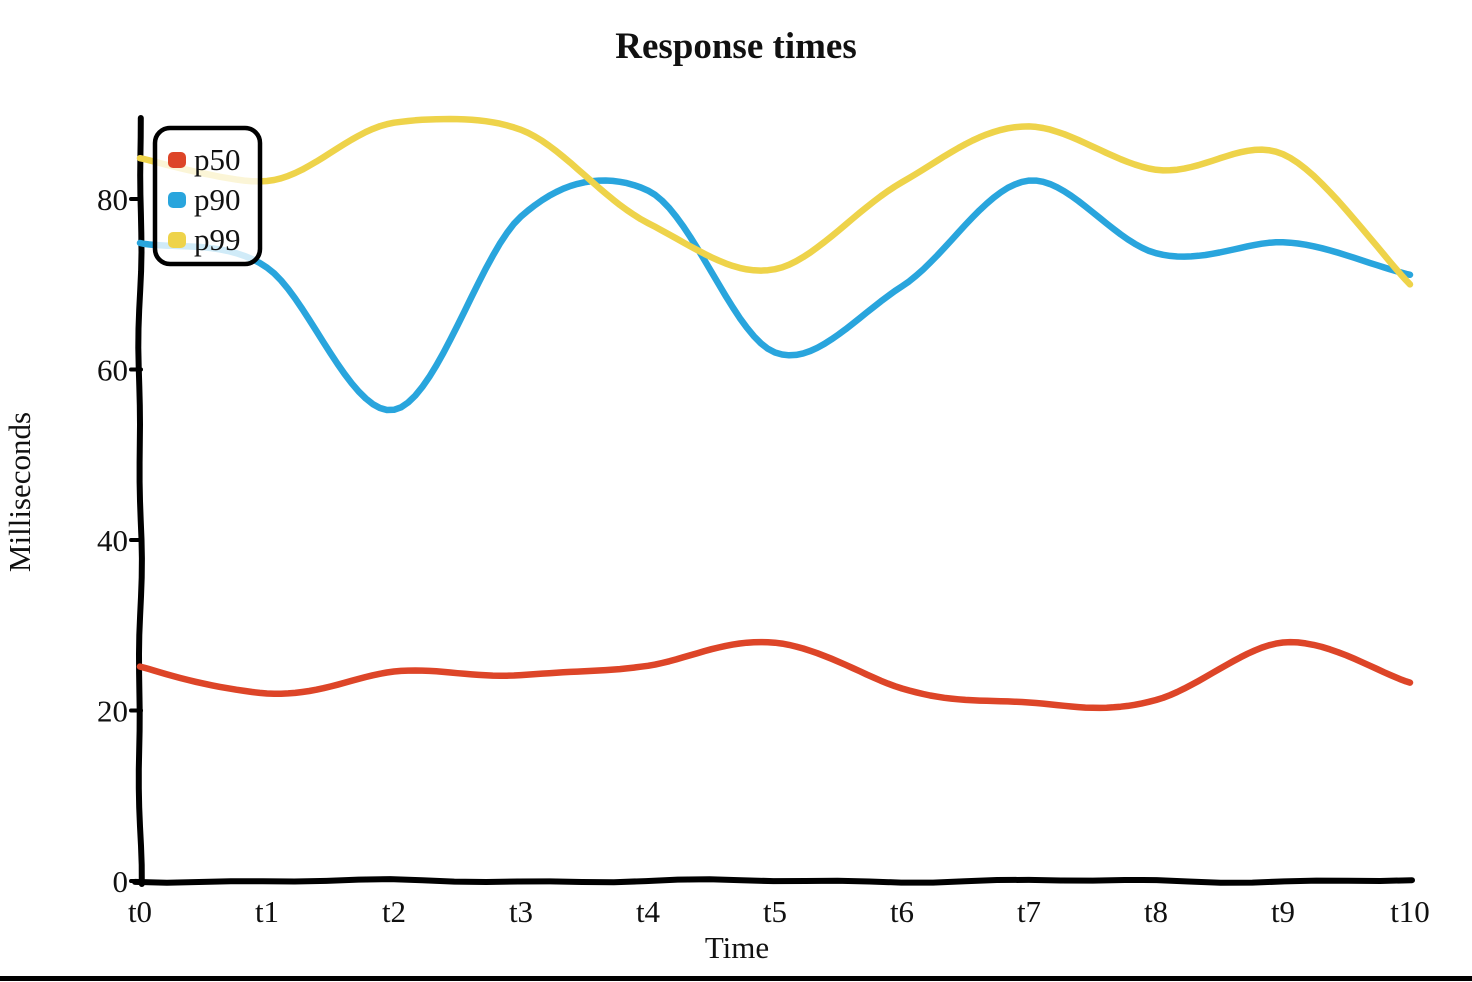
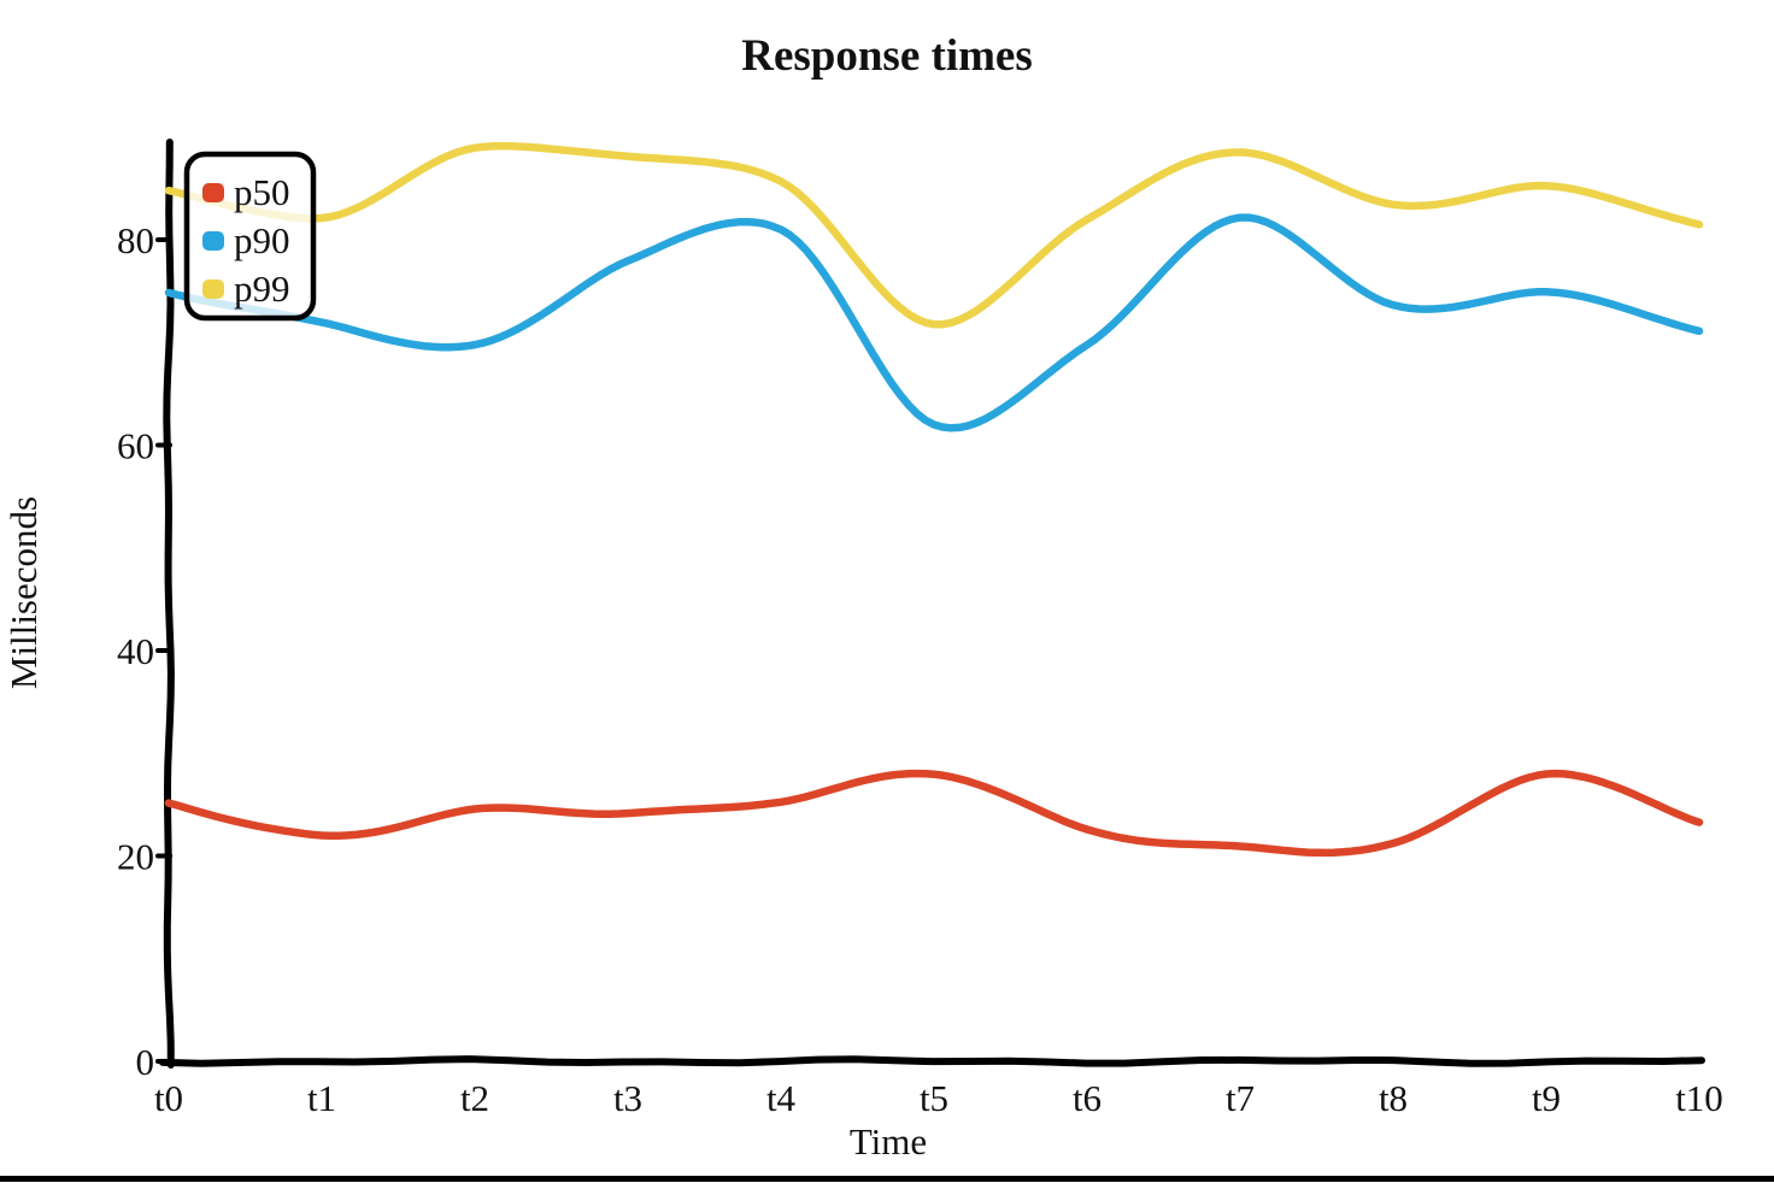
p90/t2: 55 -> 70
p99/t4: 77 -> 86
p99/t10: 70 -> 82
